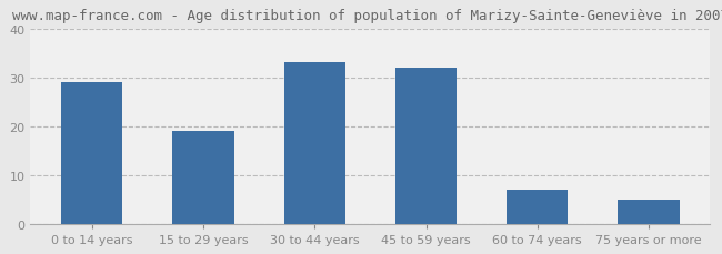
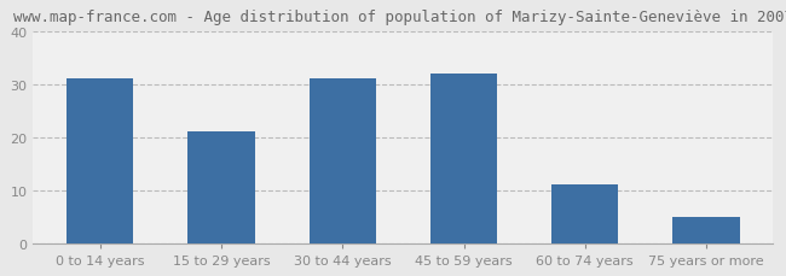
0 to 14 years: 29 -> 31
15 to 29 years: 19 -> 21
30 to 44 years: 33 -> 31
60 to 74 years: 7 -> 11
